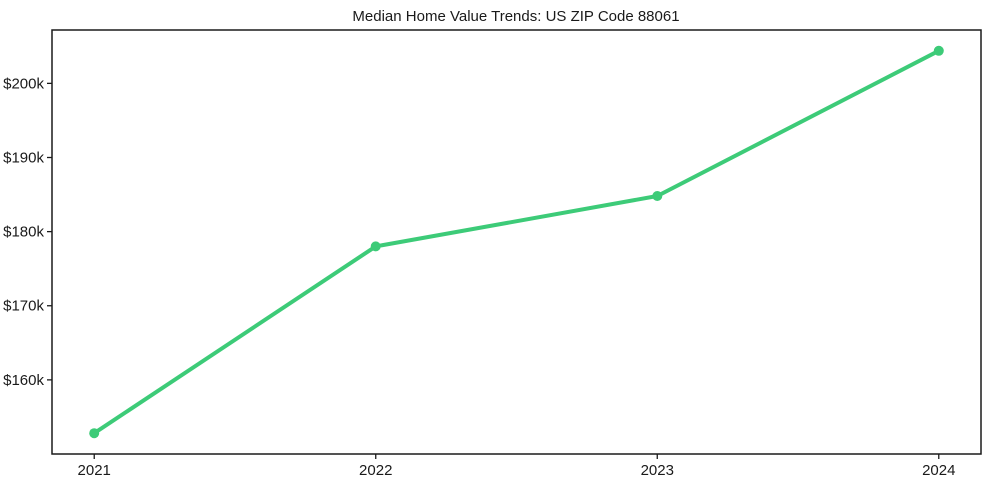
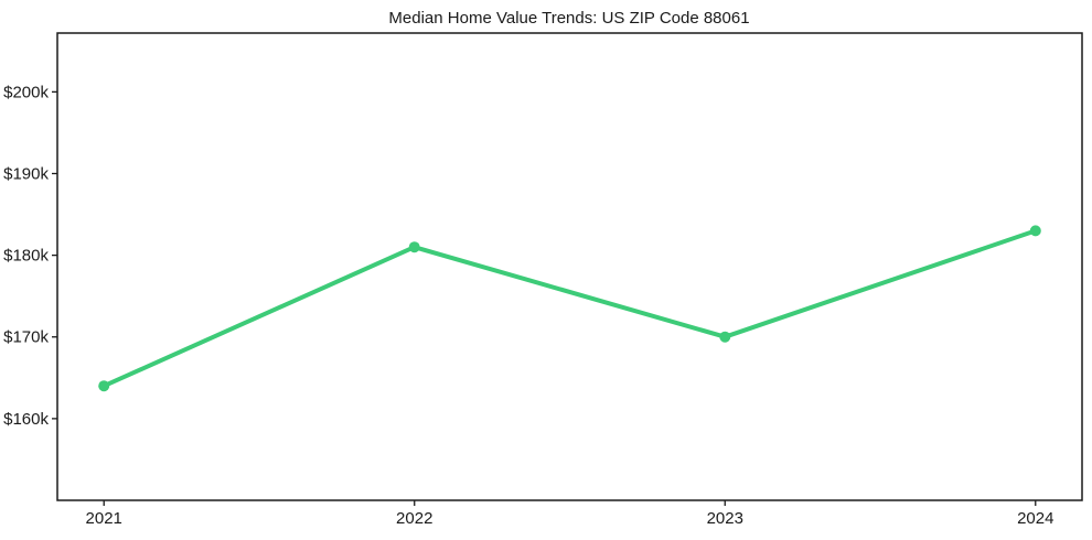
2021: $153k -> $164k
2022: $178k -> $181k
2023: $185k -> $170k
2024: $204k -> $183k
